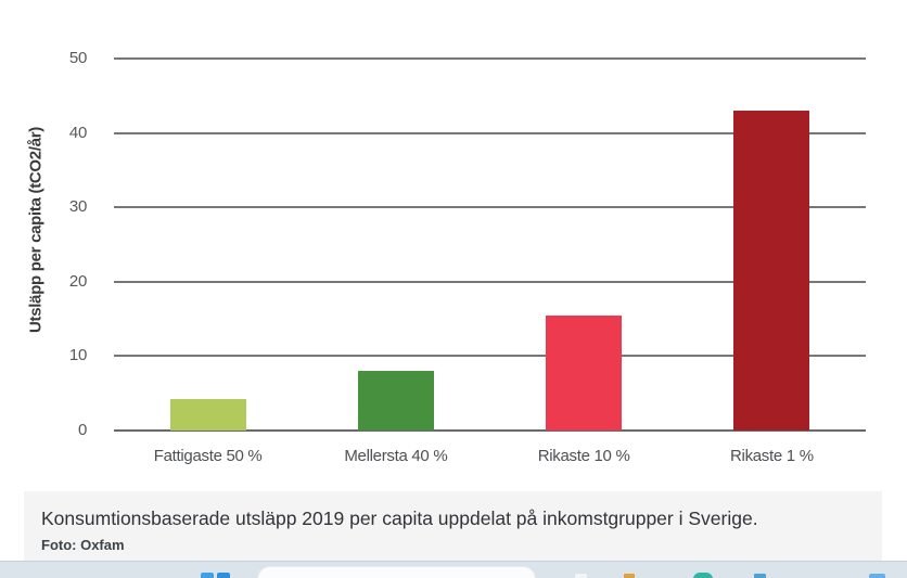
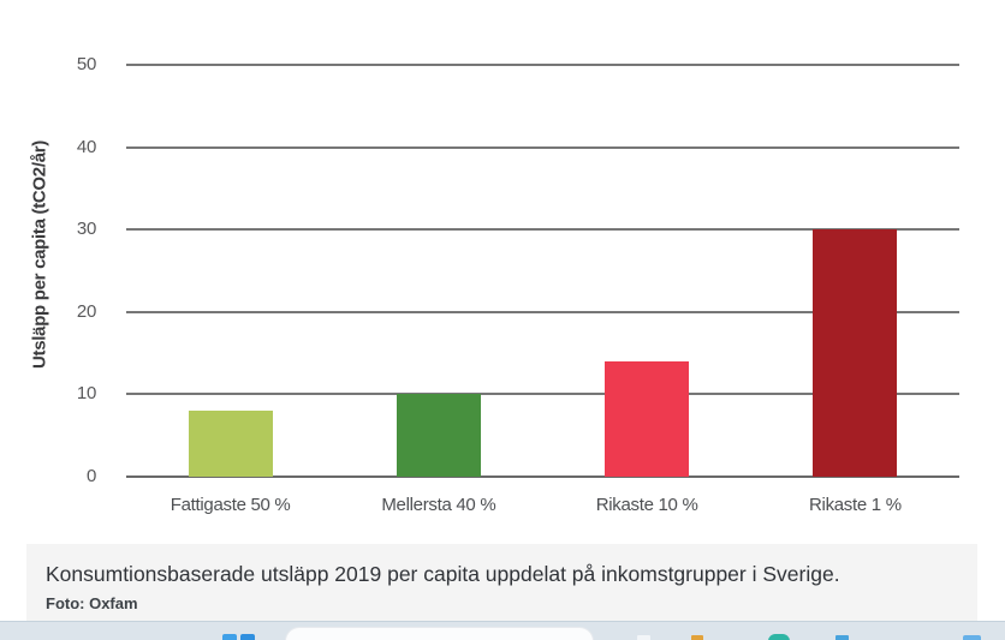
Fattigaste 50 %: 4 -> 8
Mellersta 40 %: 8 -> 10
Rikaste 10 %: 16 -> 14
Rikaste 1 %: 43 -> 30
